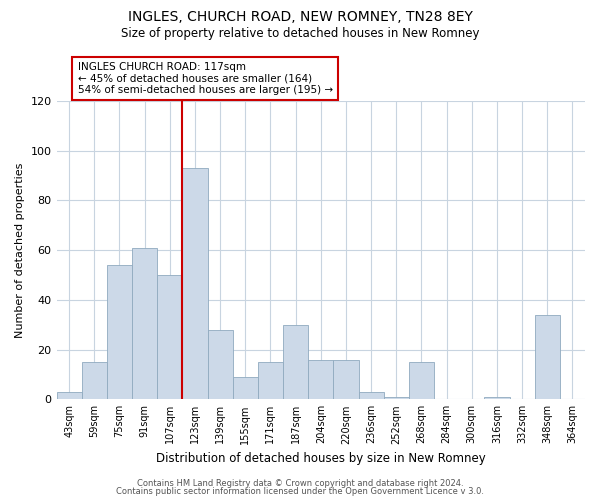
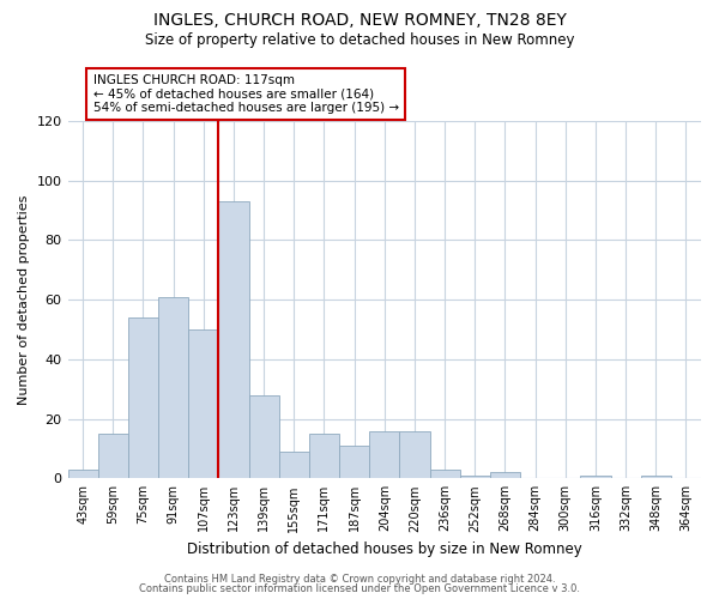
187sqm: 30 -> 11
268sqm: 15 -> 2
348sqm: 34 -> 1
